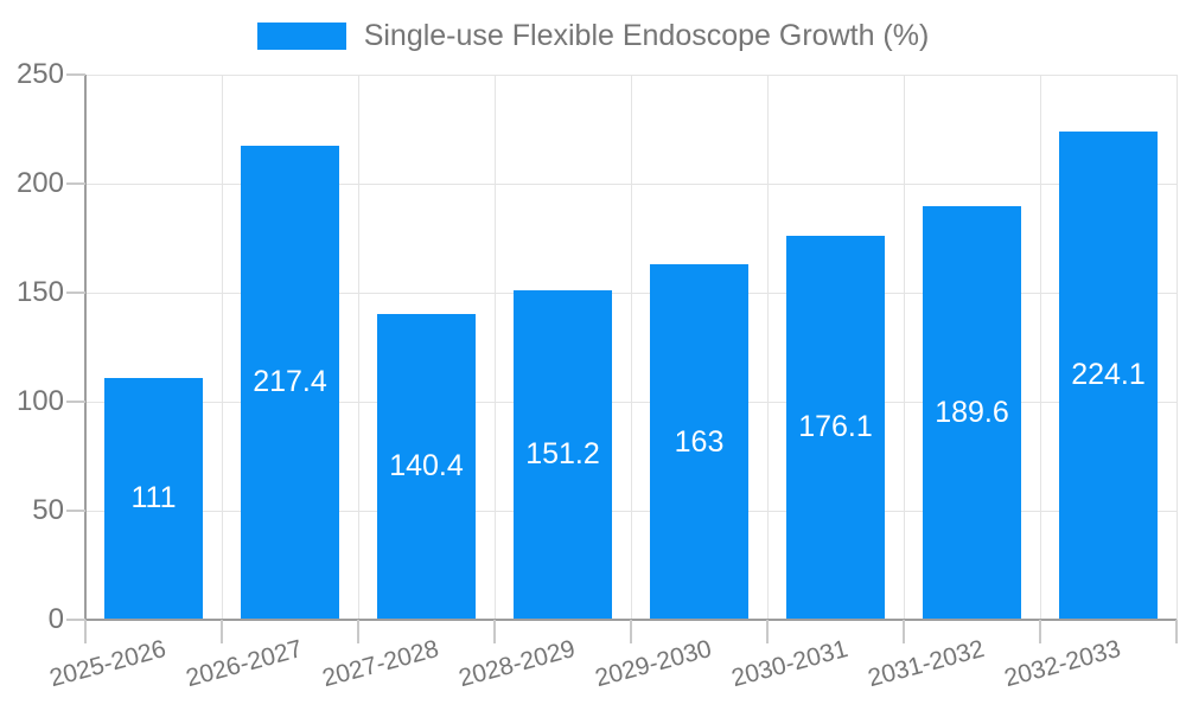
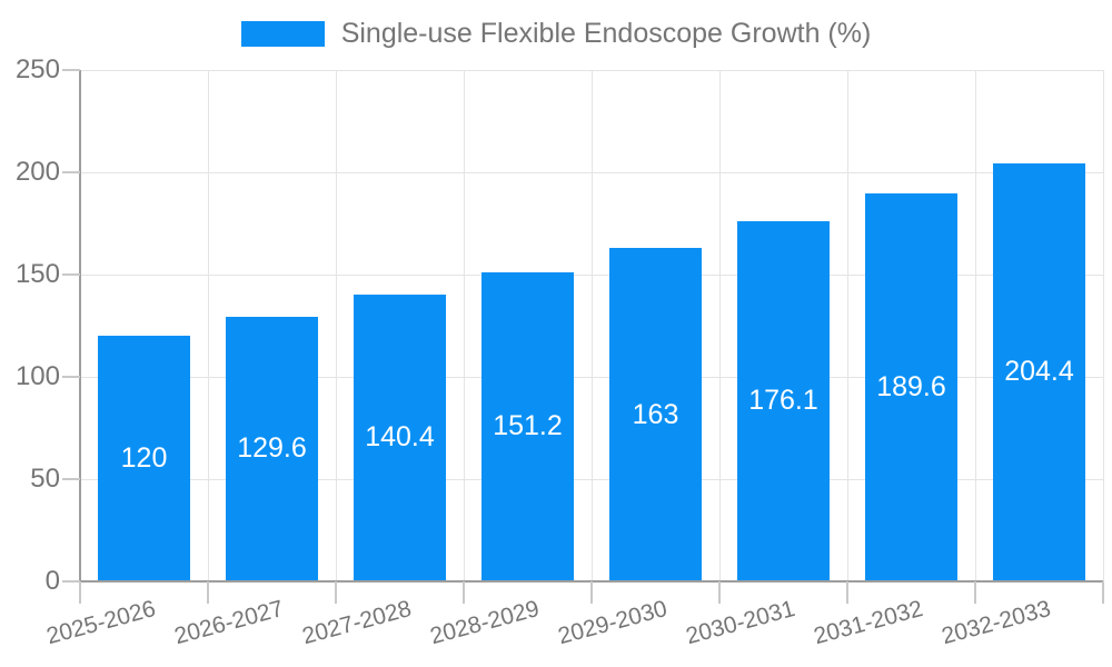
2025-2026: 111 -> 120
2026-2027: 217.4 -> 129.6
2032-2033: 224.1 -> 204.4
